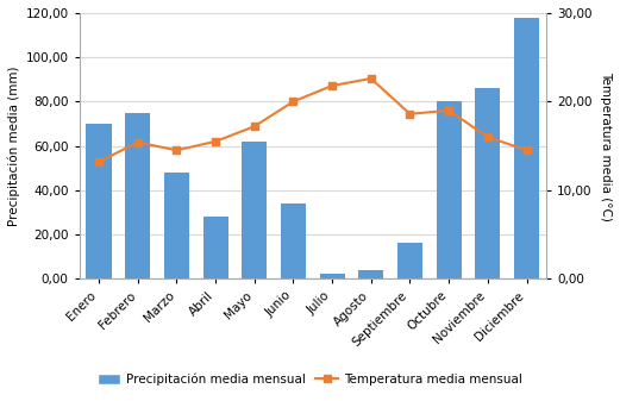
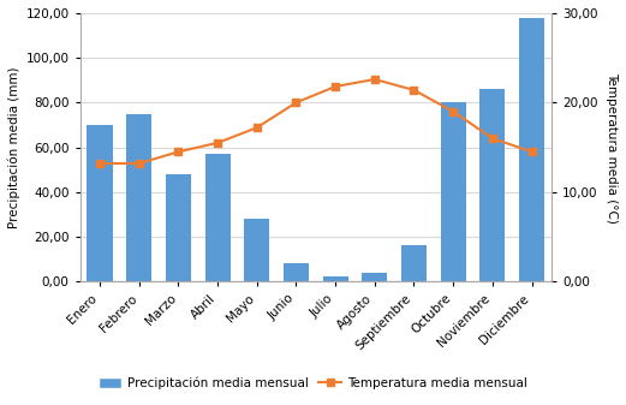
Temperatura media mensual/Febrero: 15,4 -> 13,2
Precipitación media mensual/Abril: 28 -> 57
Precipitación media mensual/Mayo: 62 -> 28
Precipitación media mensual/Junio: 34 -> 8
Temperatura media mensual/Septiembre: 18,6 -> 21,4
